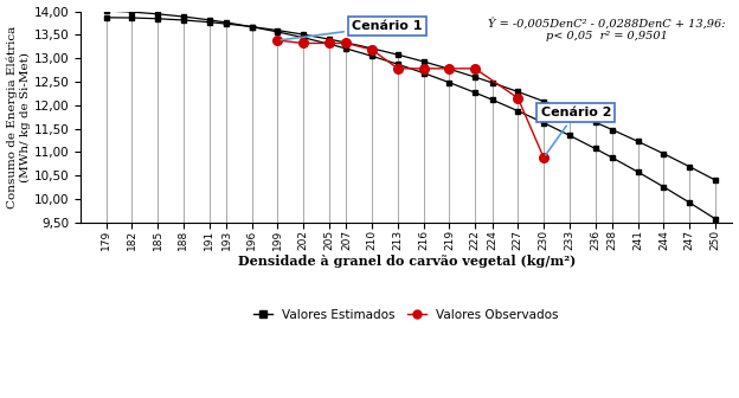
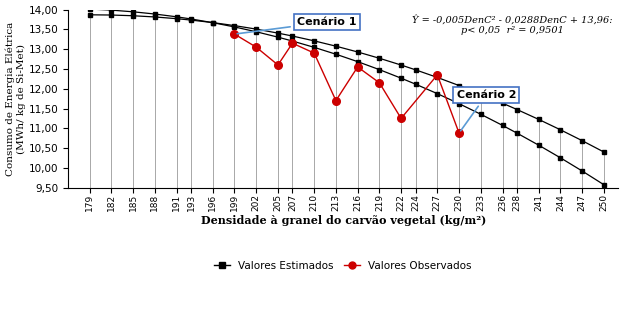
Valores Observados/202: 13,32 -> 13,05
Valores Observados/205: 13,32 -> 12,60
Valores Observados/207: 13,32 -> 13,15
Valores Observados/210: 13,18 -> 12,90
Valores Observados/213: 12,78 -> 11,70
Valores Observados/216: 12,78 -> 12,55
Valores Observados/219: 12,78 -> 12,15
Valores Observados/222: 12,78 -> 11,25
Valores Observados/227: 12,15 -> 12,35
